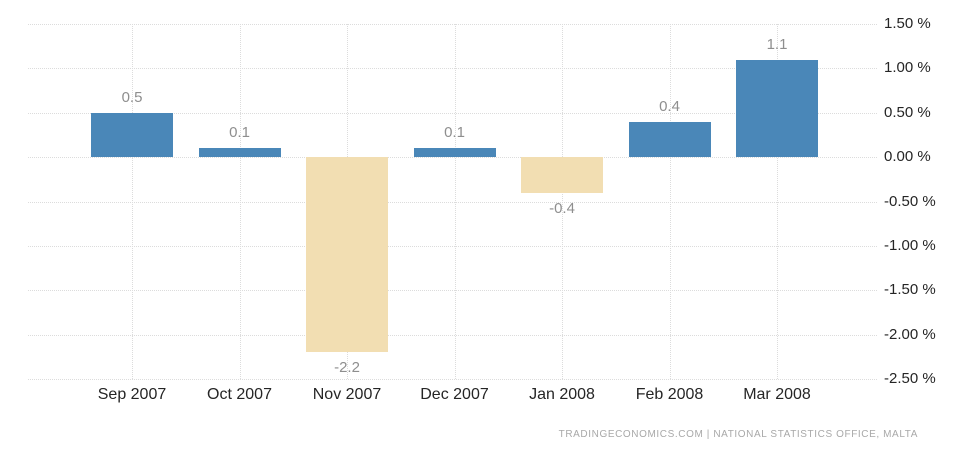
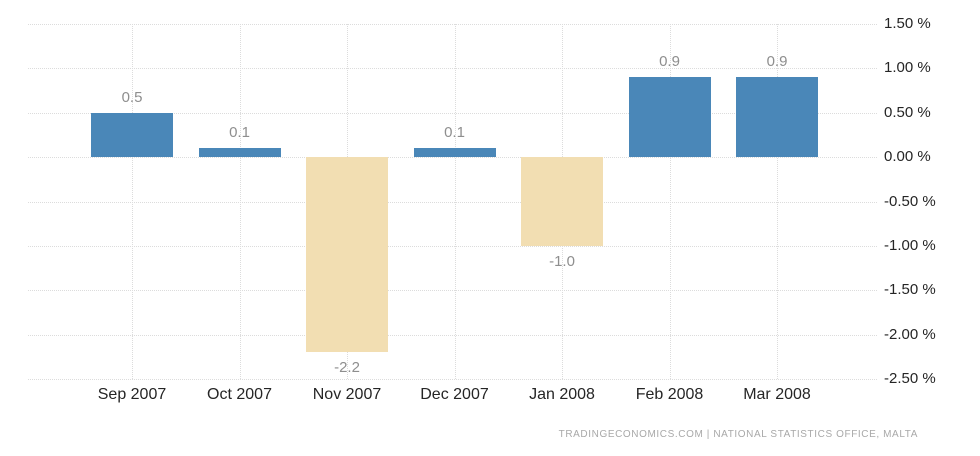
Jan 2008: -0.4 -> -1.0
Feb 2008: 0.4 -> 0.9
Mar 2008: 1.1 -> 0.9
